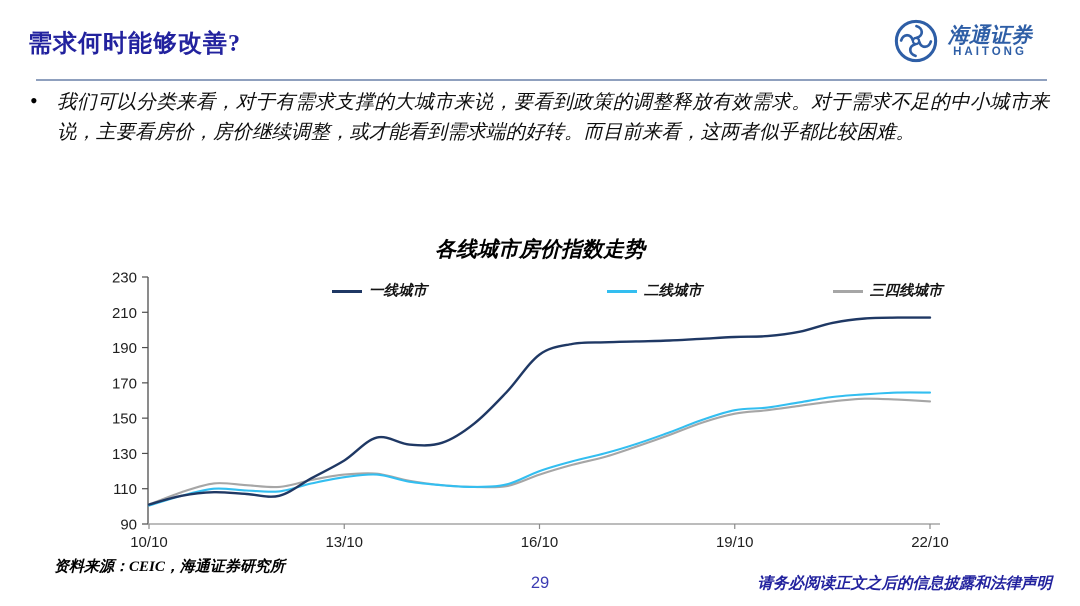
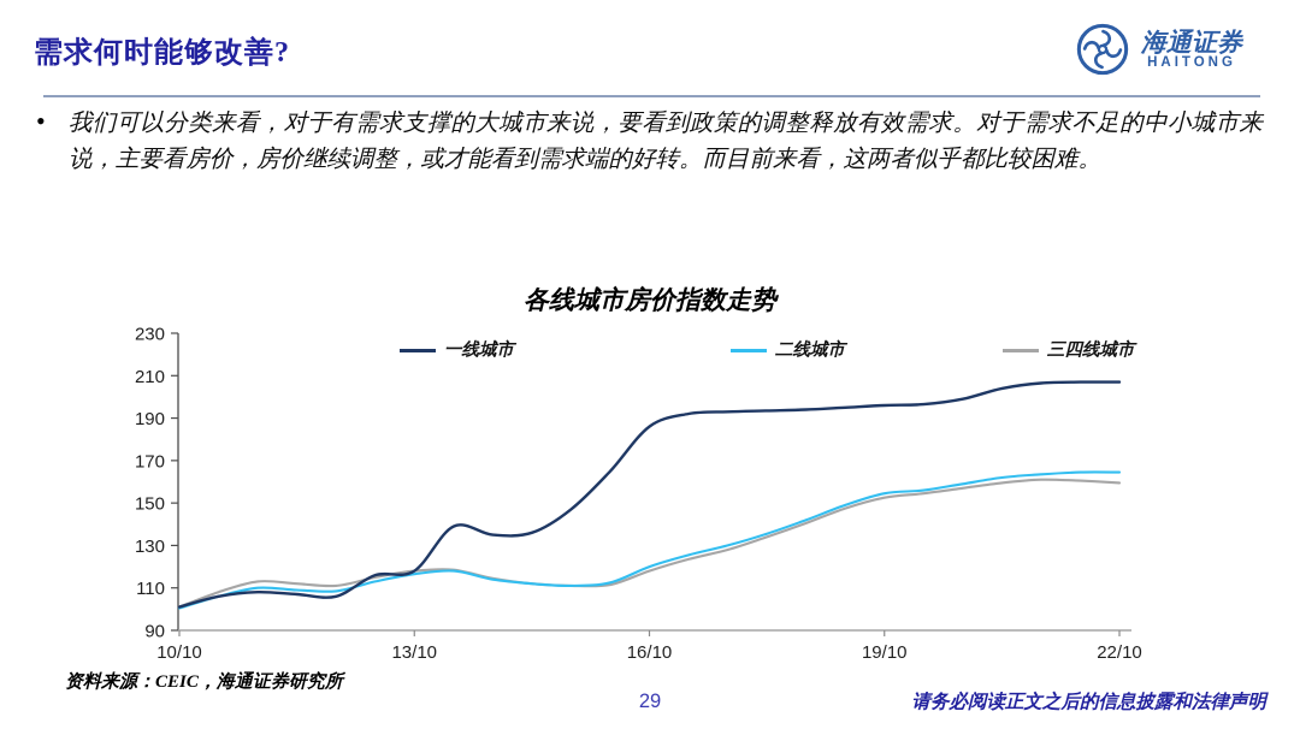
一线城市/13/10: 126 -> 118
